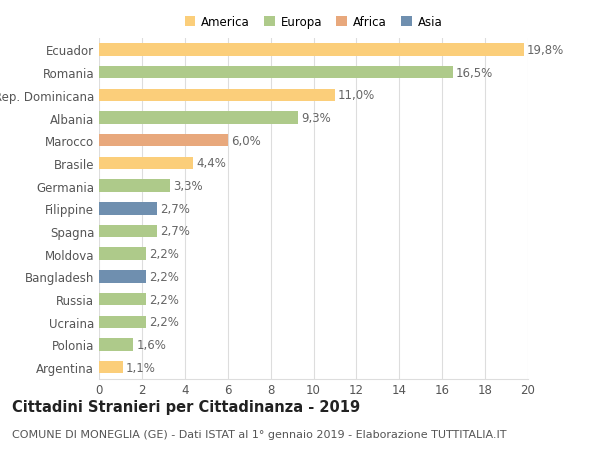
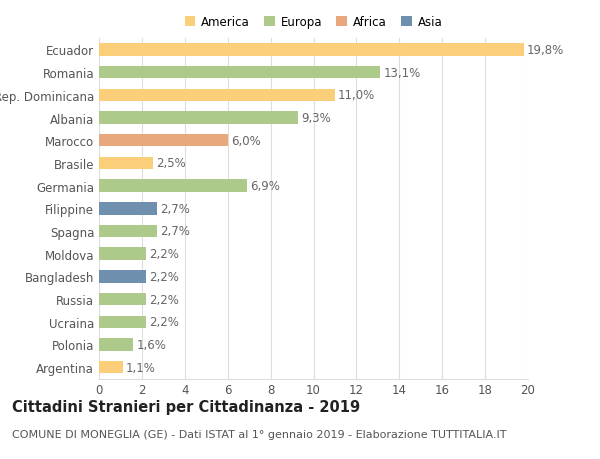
Romania: 16,5% -> 13,1%
Brasile: 4,4% -> 2,5%
Germania: 3,3% -> 6,9%
